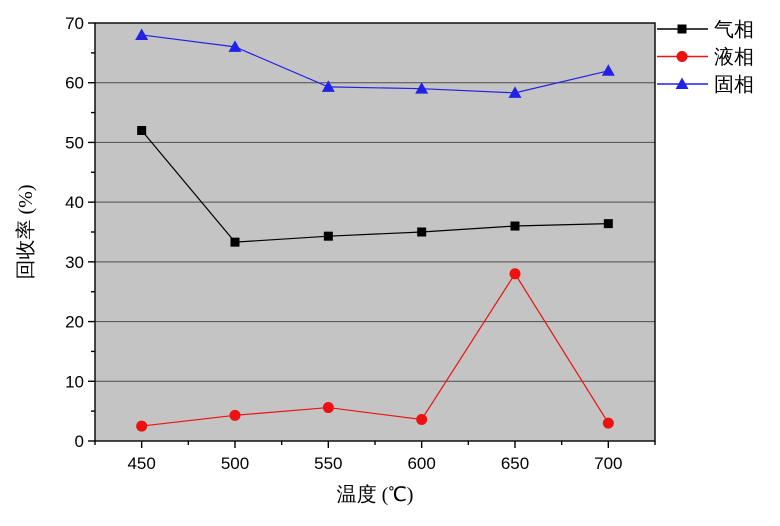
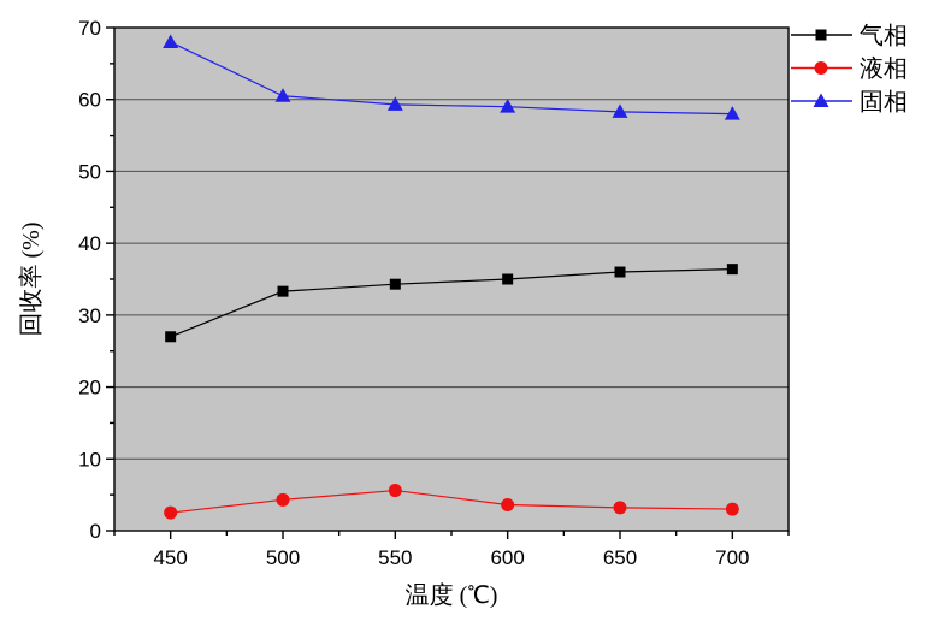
气相/450: 52 -> 27
固相/500: 66 -> 60
液相/650: 28 -> 3
固相/700: 62 -> 58
